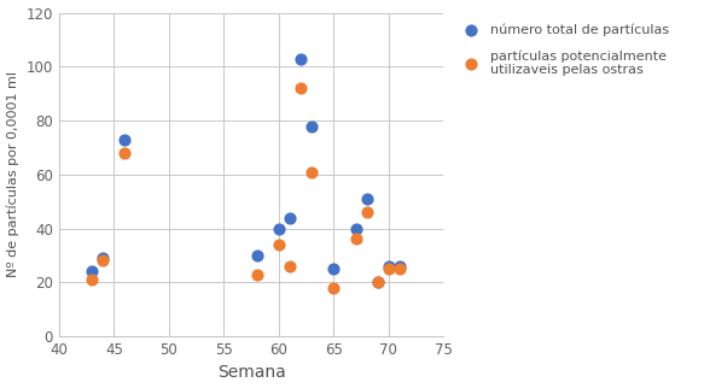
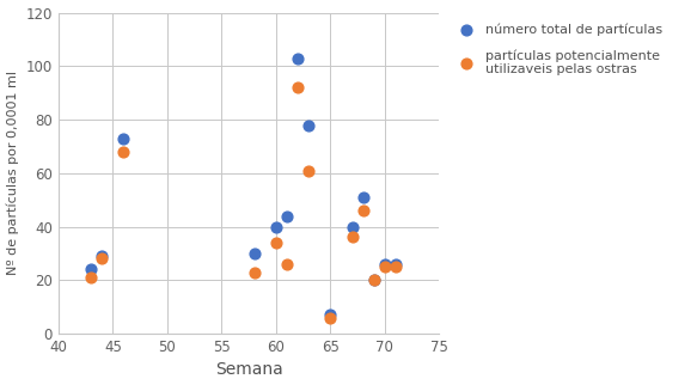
número total de partículas/65: 25 -> 7
partículas potencialmente utilizaveis pelas ostras/65: 18 -> 6
